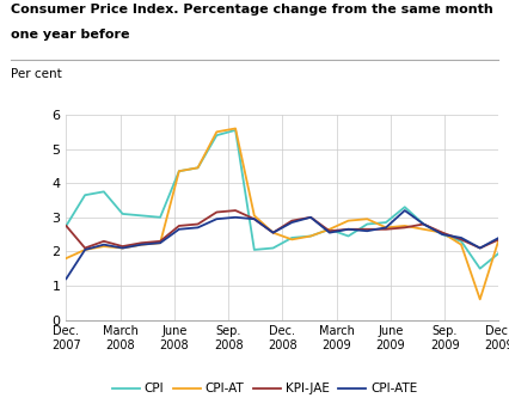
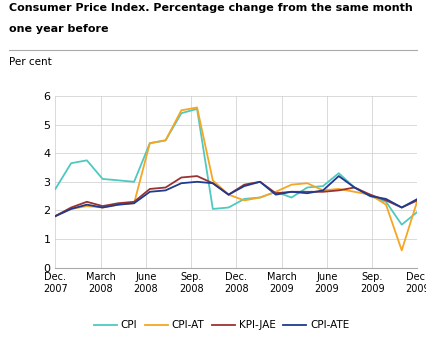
KPI-JAE/Dec. 2007: 2.75 -> 1.80
CPI-ATE/Dec. 2007: 1.20 -> 1.80
